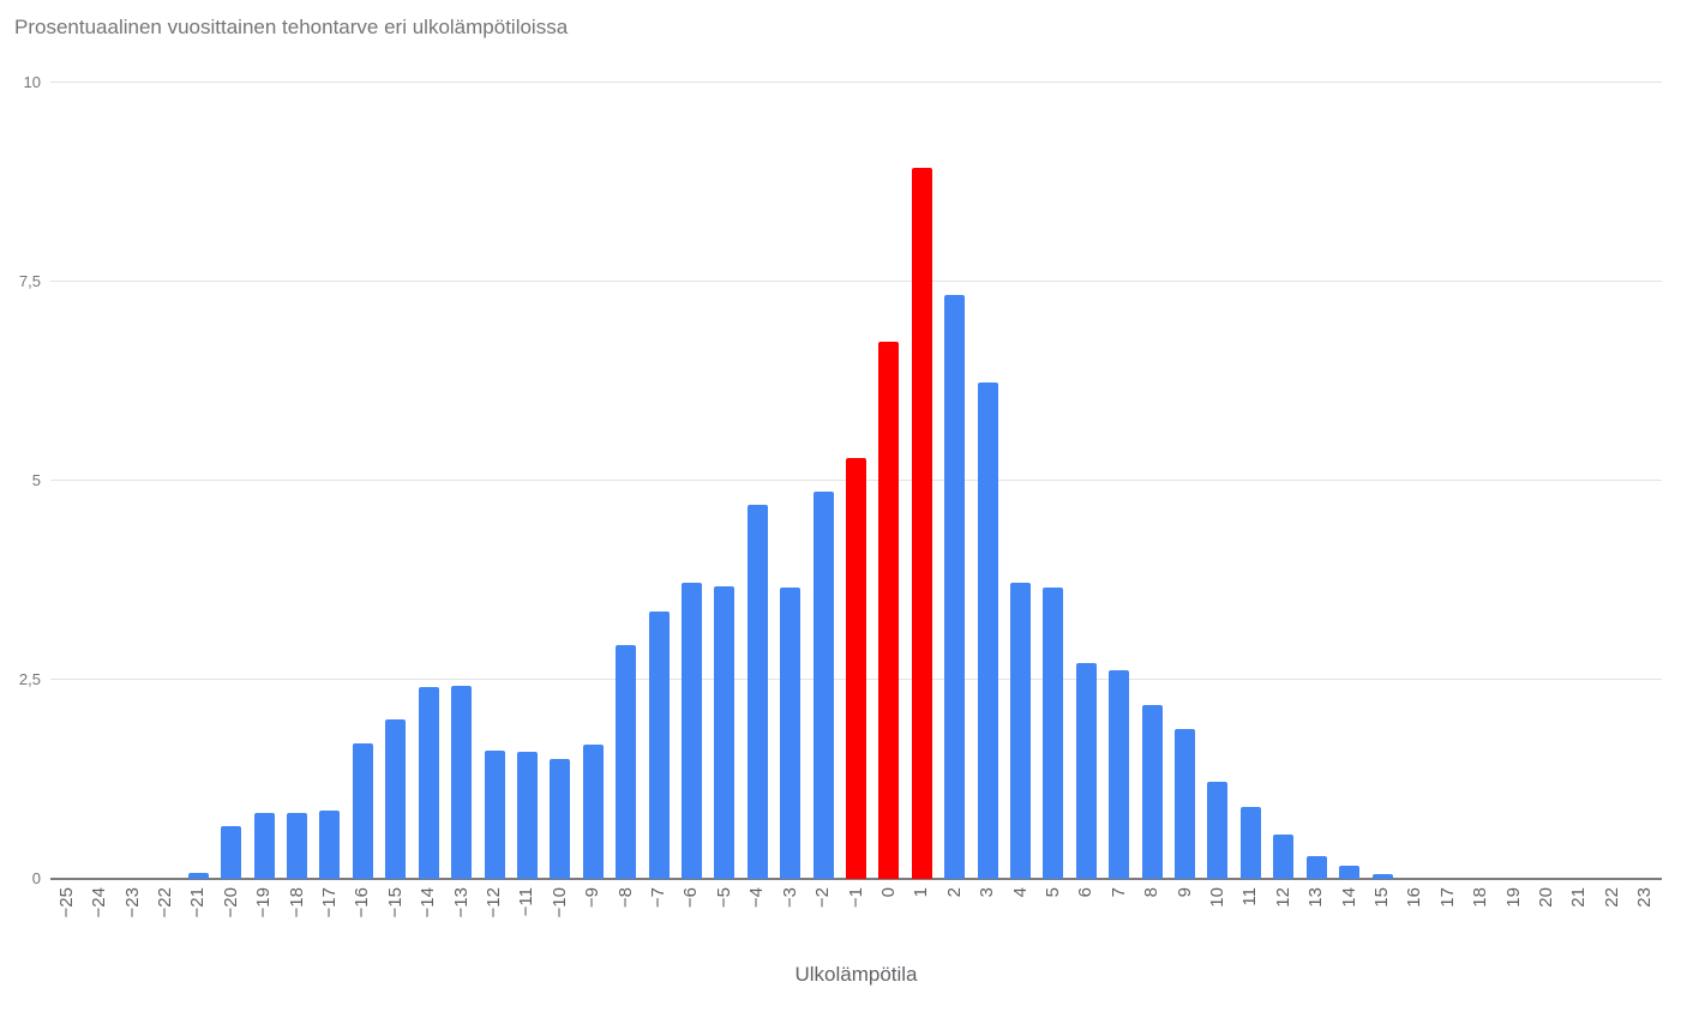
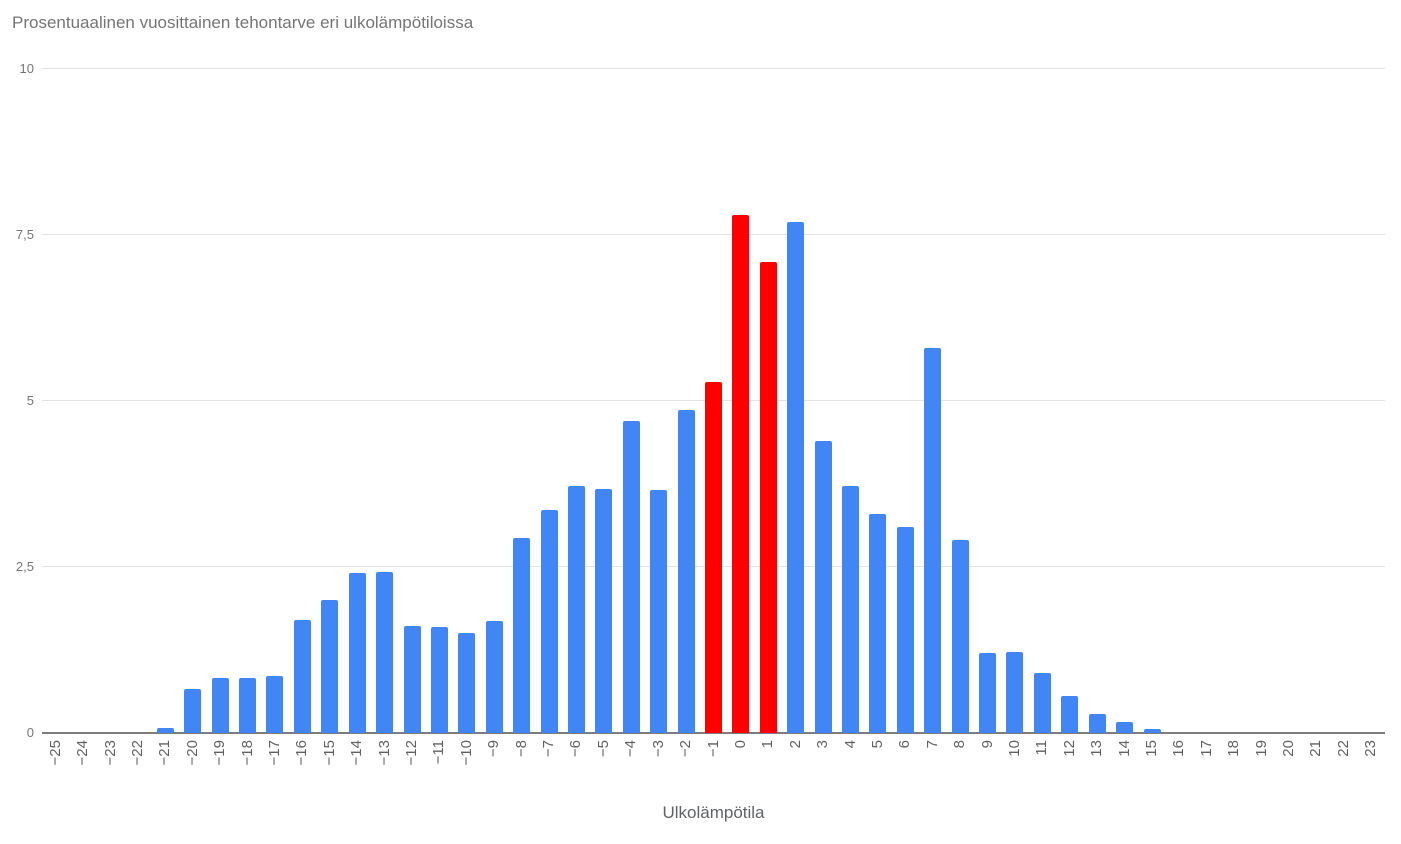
0: 6.7 -> 7.8
1: 8.9 -> 7.1
2: 7.3 -> 7.7
3: 6.2 -> 4.4
5: 3.7 -> 3.3
6: 2.7 -> 3.1
7: 2.6 -> 5.8
8: 2.2 -> 2.9
9: 1.9 -> 1.2
